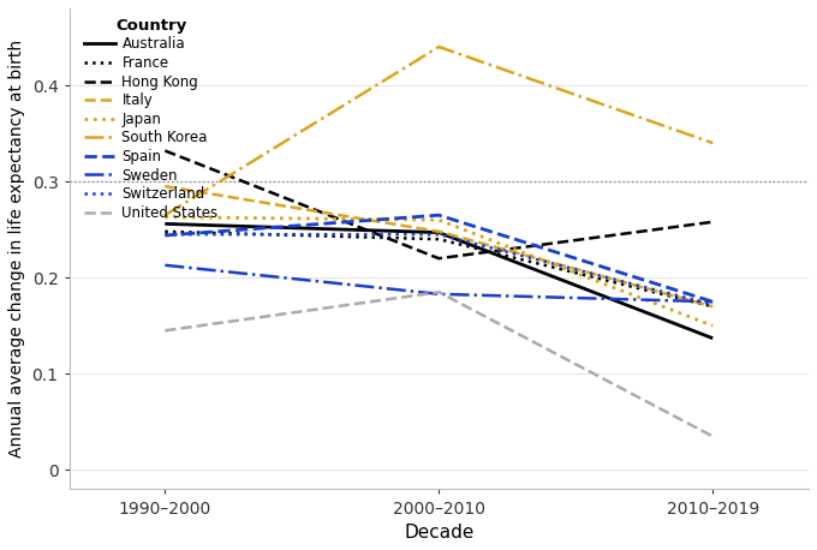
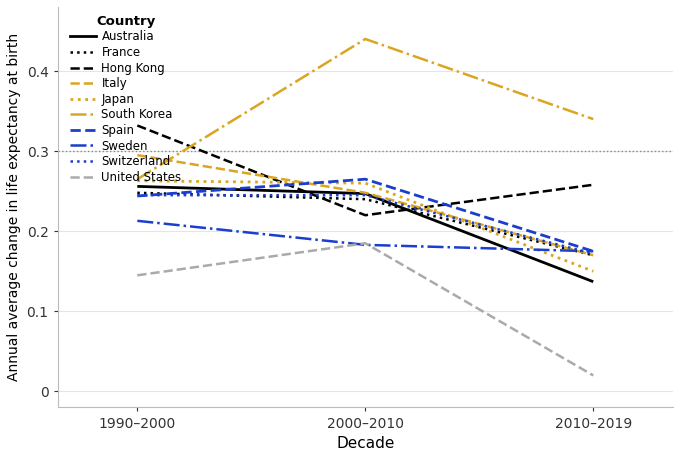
United States/2010–2019: 0.035 -> 0.020
